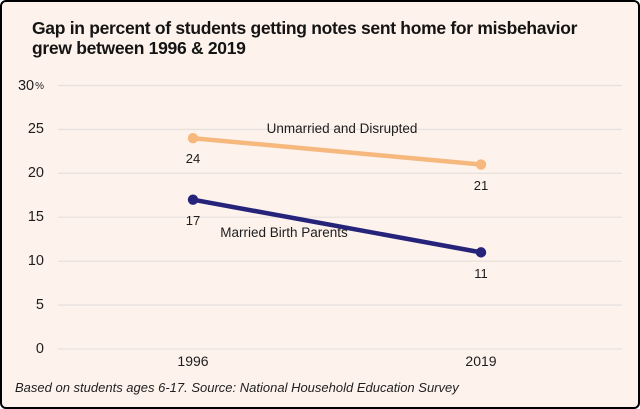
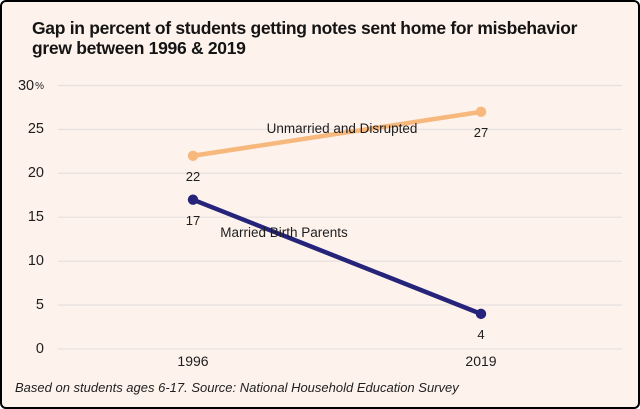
Unmarried and Disrupted/1996: 24 -> 22
Unmarried and Disrupted/2019: 21 -> 27
Married Birth Parents/2019: 11 -> 4
